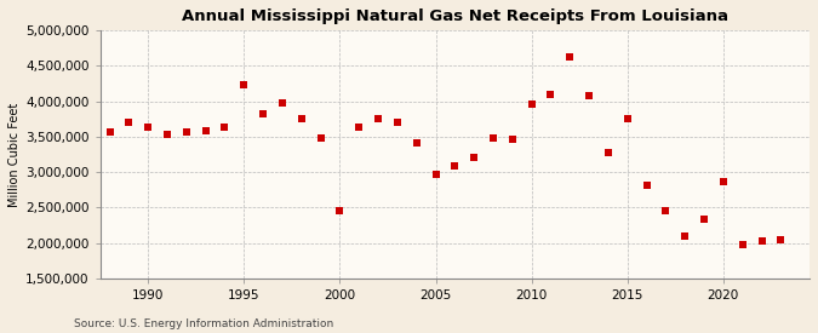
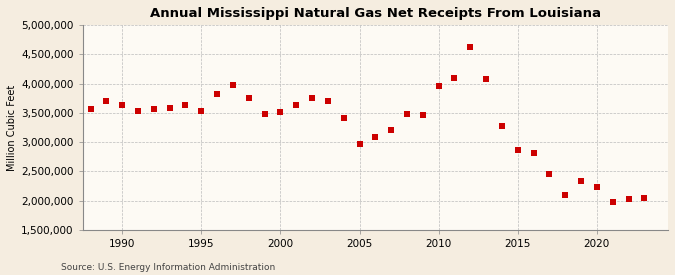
1995: 4,240,000 -> 3,540,000
2000: 2,460,000 -> 3,510,000
2015: 3,760,000 -> 2,870,000
2020: 2,860,000 -> 2,240,000
